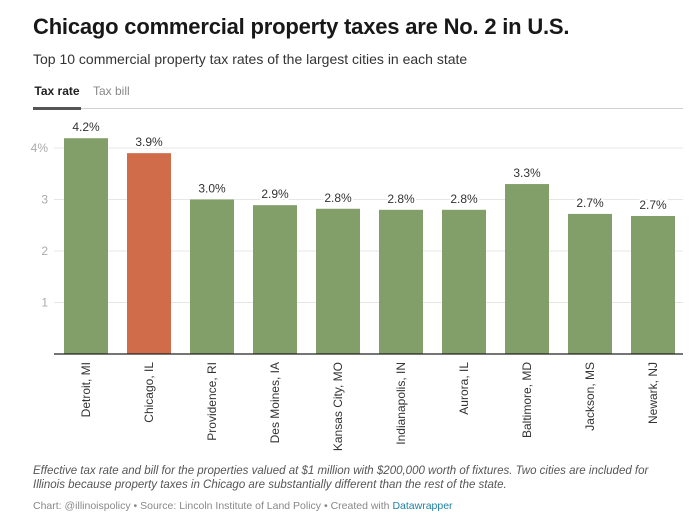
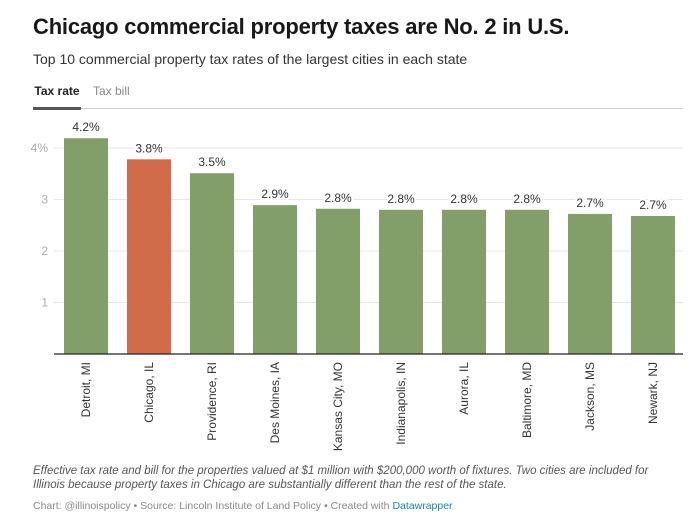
Chicago, IL: 3.9% -> 3.8%
Providence, RI: 3.0% -> 3.5%
Baltimore, MD: 3.3% -> 2.8%
